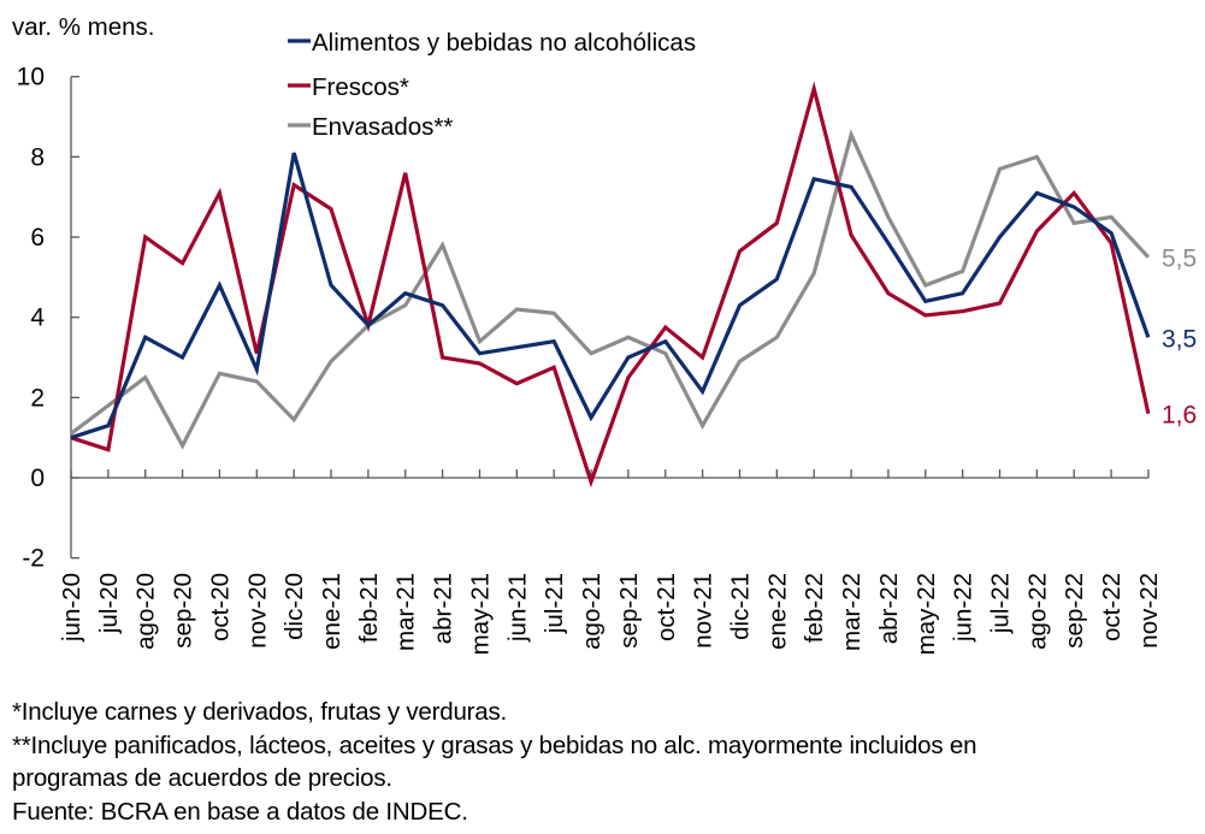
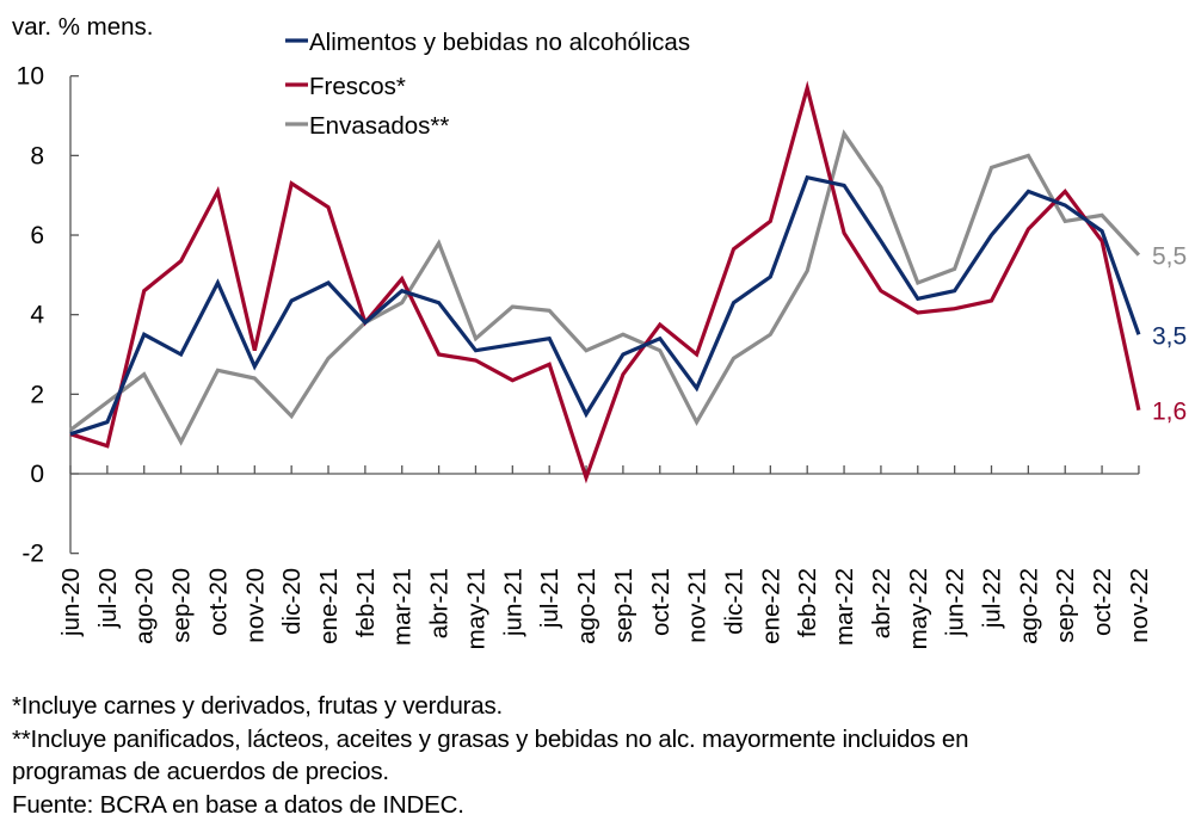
Frescos*/ago-20: 6.0 -> 4.6
Alimentos y bebidas no alcohólicas/dic-20: 8.1 -> 4.3
Frescos*/mar-21: 7.6 -> 4.9
Envasados**/abr-22: 6.5 -> 7.2
